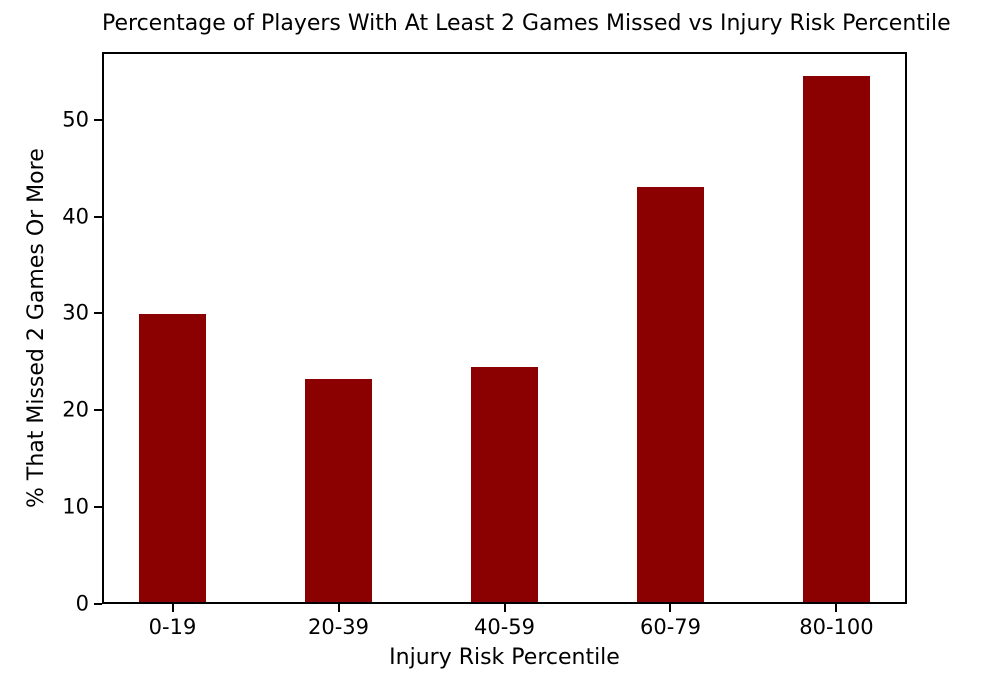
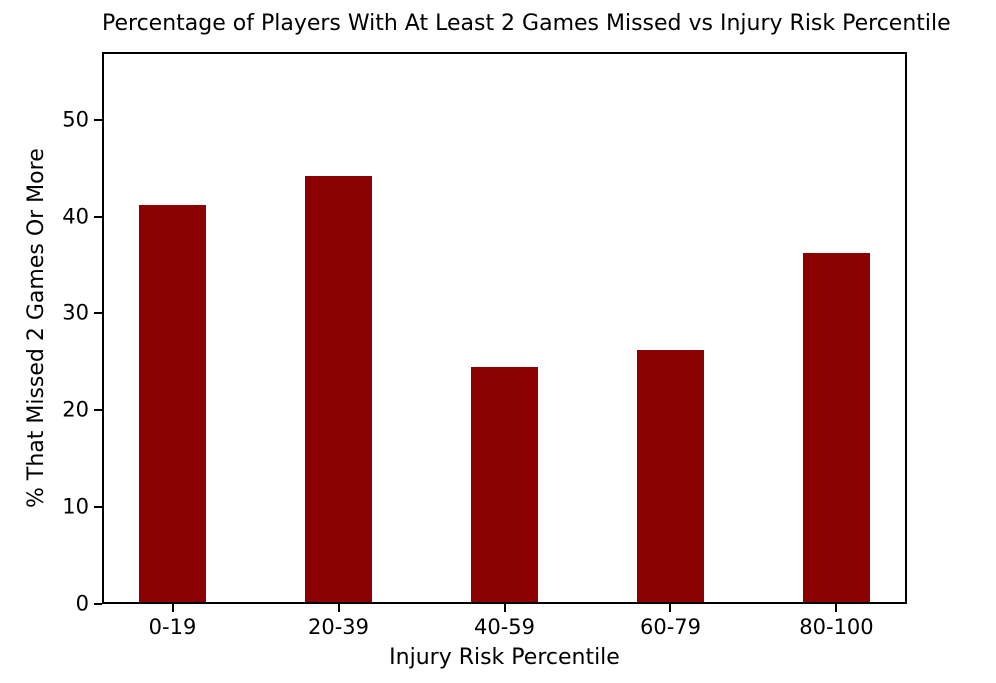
0-19: 30 -> 41
20-39: 23 -> 44
60-79: 43 -> 26
80-100: 54 -> 36
